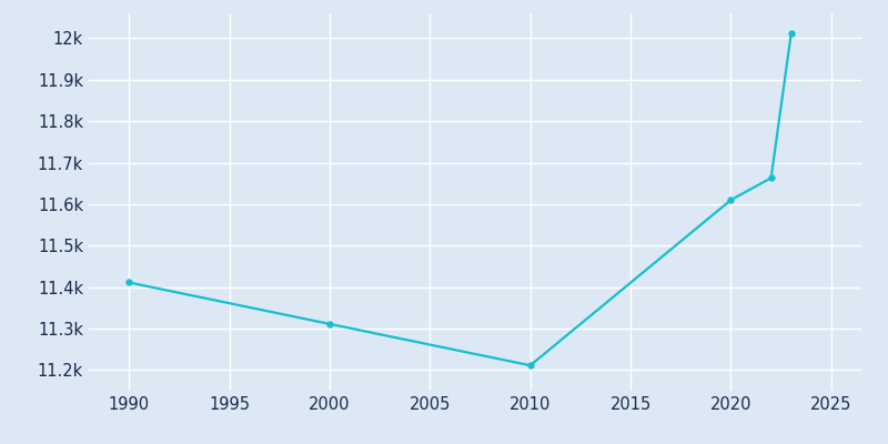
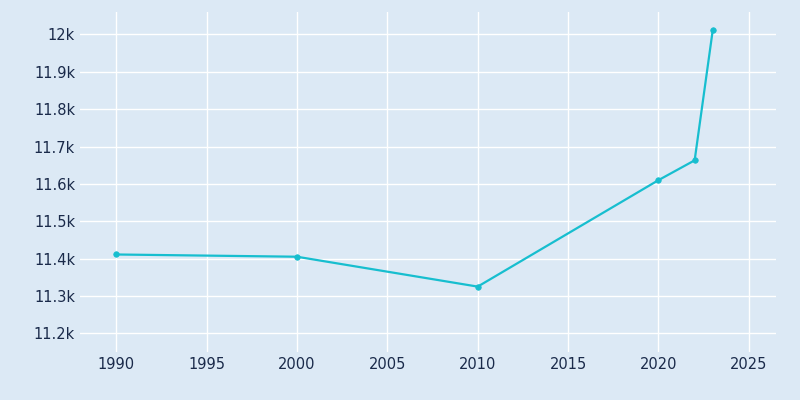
2000: 11.311k -> 11.405k
2010: 11.211k -> 11.325k
